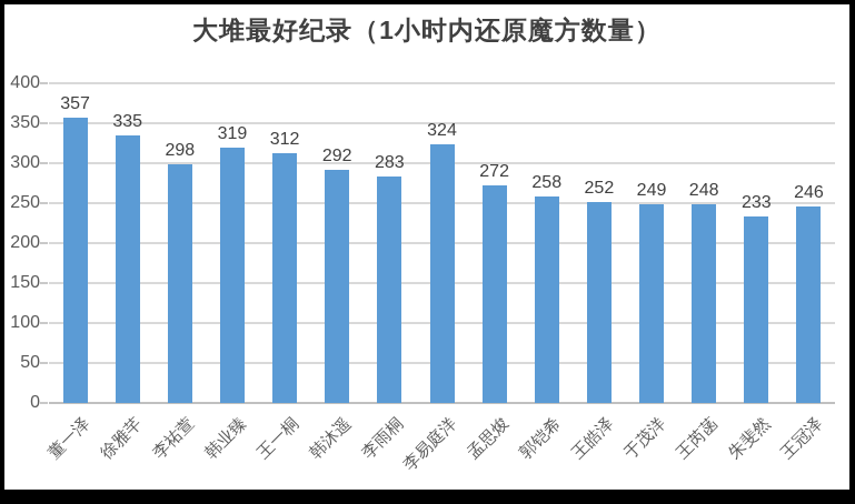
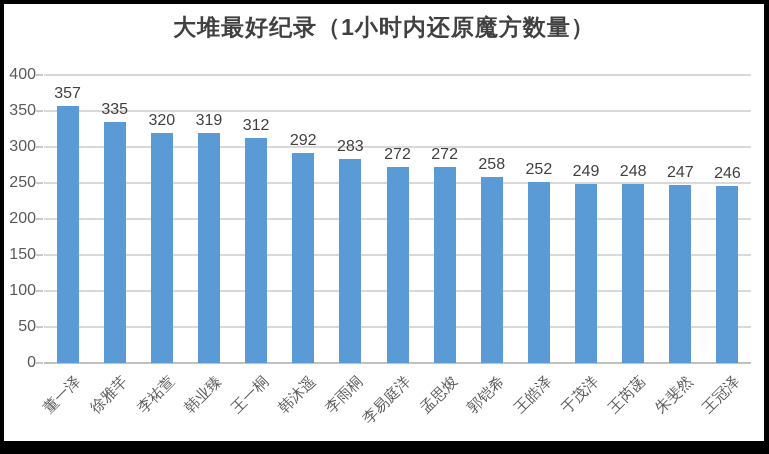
李祐萱: 298 -> 320
李易庭洋: 324 -> 272
朱斐然: 233 -> 247
